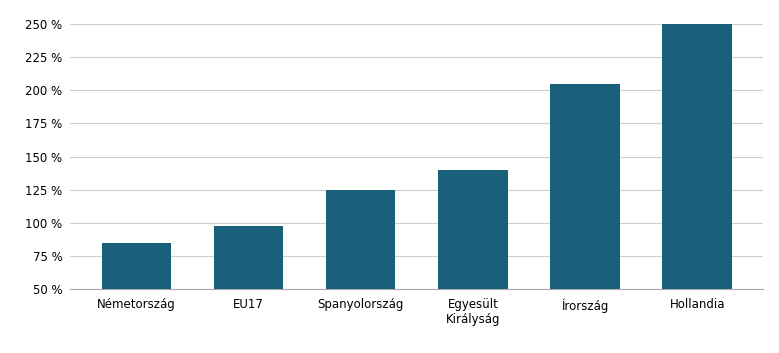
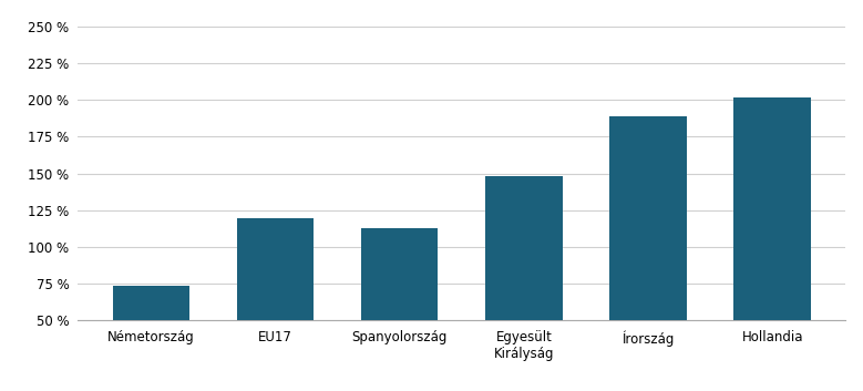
Németország: 85 % -> 74 %
EU17: 98 % -> 120 %
Spanyolország: 125 % -> 113 %
Egyesült Királyság: 140 % -> 148 %
Írország: 205 % -> 189 %
Hollandia: 250 % -> 202 %
